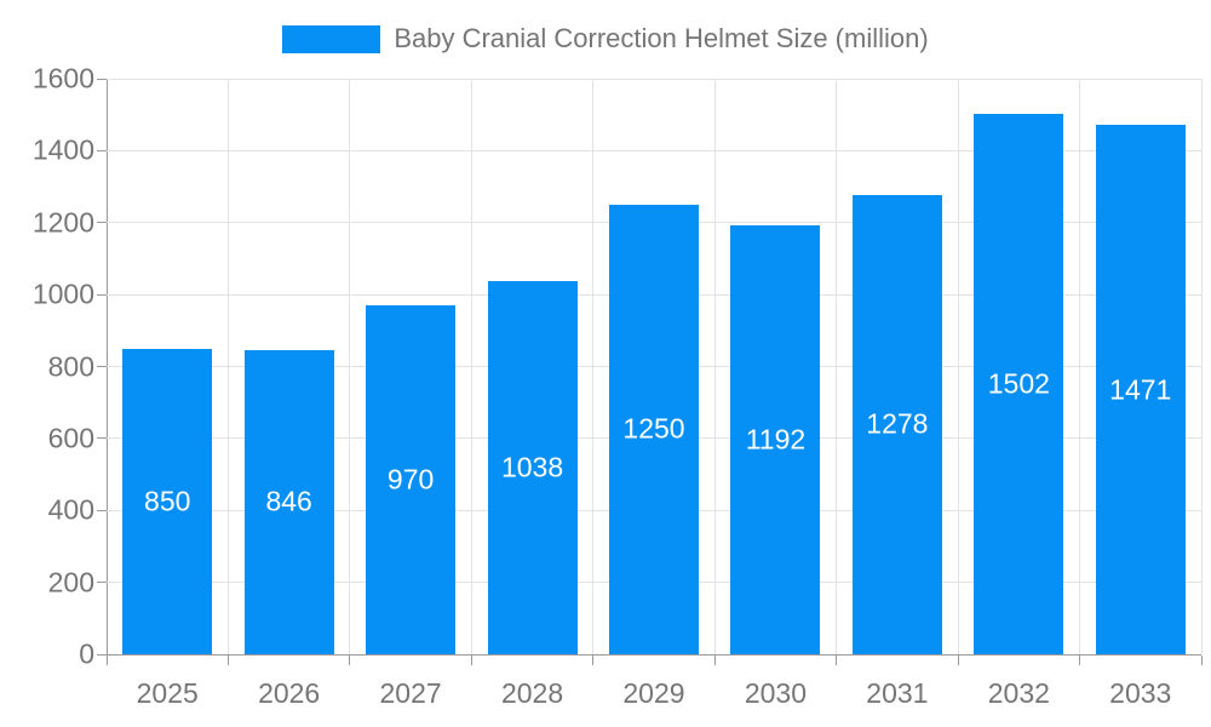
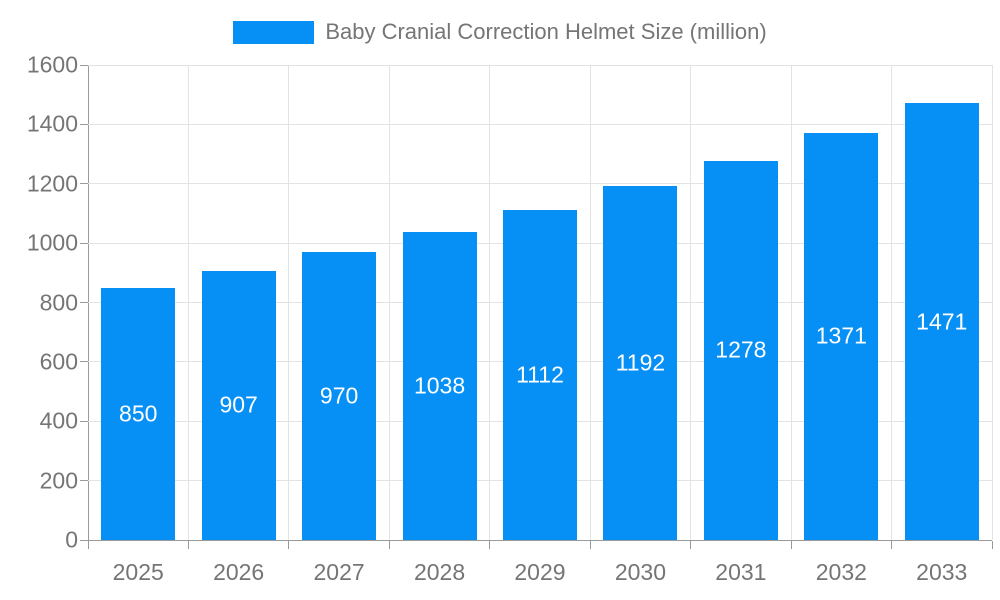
2026: 846 -> 907
2029: 1250 -> 1112
2032: 1502 -> 1371
